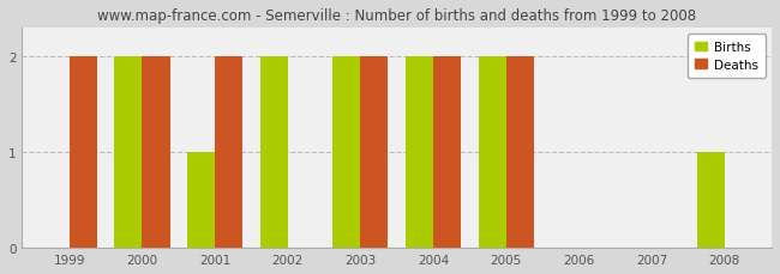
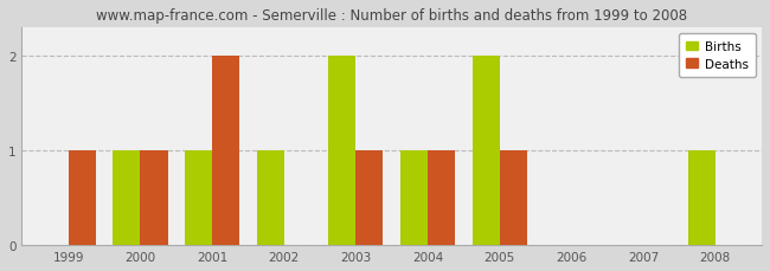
Deaths/1999: 2 -> 1
Births/2000: 2 -> 1
Deaths/2000: 2 -> 1
Births/2002: 2 -> 1
Deaths/2003: 2 -> 1
Births/2004: 2 -> 1
Deaths/2004: 2 -> 1
Deaths/2005: 2 -> 1
